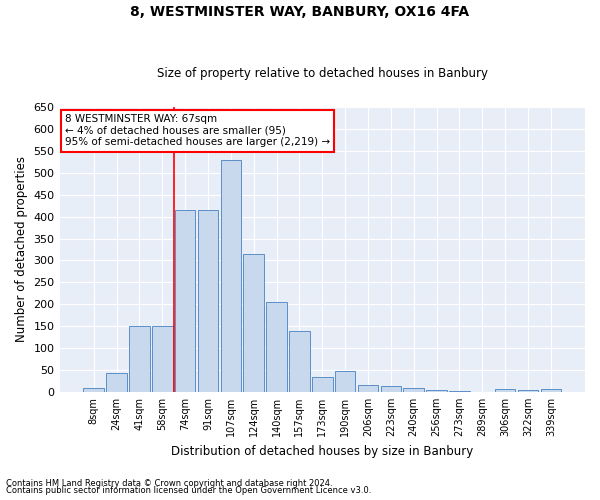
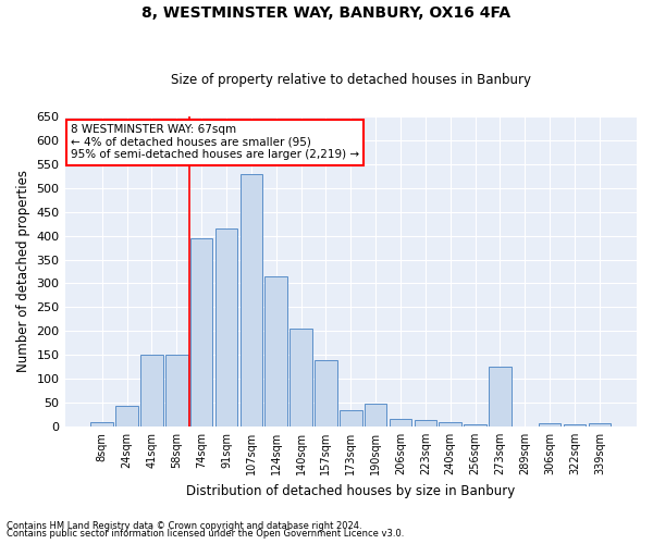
74sqm: 415 -> 395
273sqm: 2 -> 125
